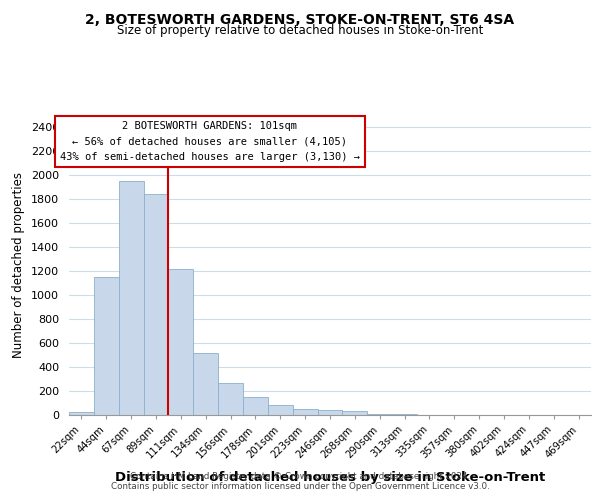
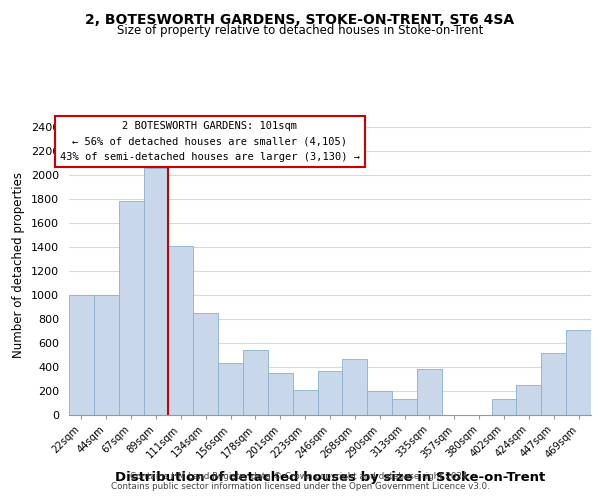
22sqm: 20 -> 1000
44sqm: 1150 -> 1000
67sqm: 1950 -> 1780
89sqm: 1840 -> 2060
111sqm: 1220 -> 1410
134sqm: 520 -> 850
156sqm: 260 -> 430
178sqm: 150 -> 540
201sqm: 80 -> 350
223sqm: 50 -> 210
246sqm: 40 -> 370
268sqm: 30 -> 470
290sqm: 10 -> 200
313sqm: 0 -> 130
335sqm: 0 -> 380
402sqm: 0 -> 130
424sqm: 0 -> 250
447sqm: 0 -> 520
469sqm: 0 -> 710
